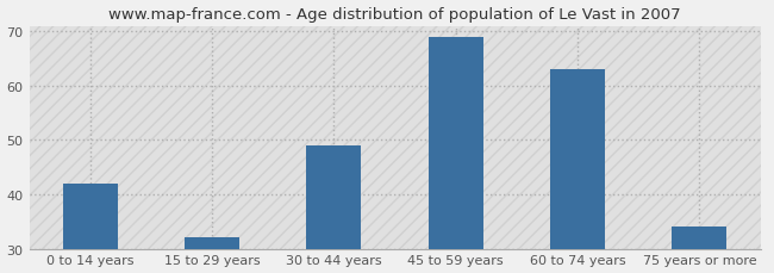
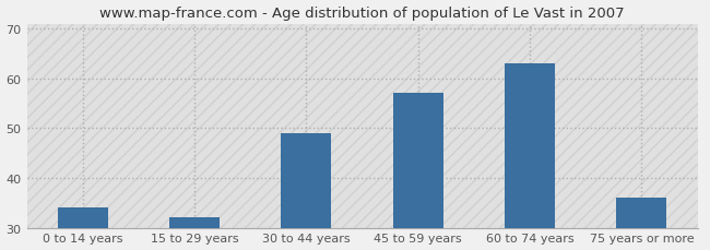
0 to 14 years: 42 -> 34
45 to 59 years: 69 -> 57
75 years or more: 34 -> 36
